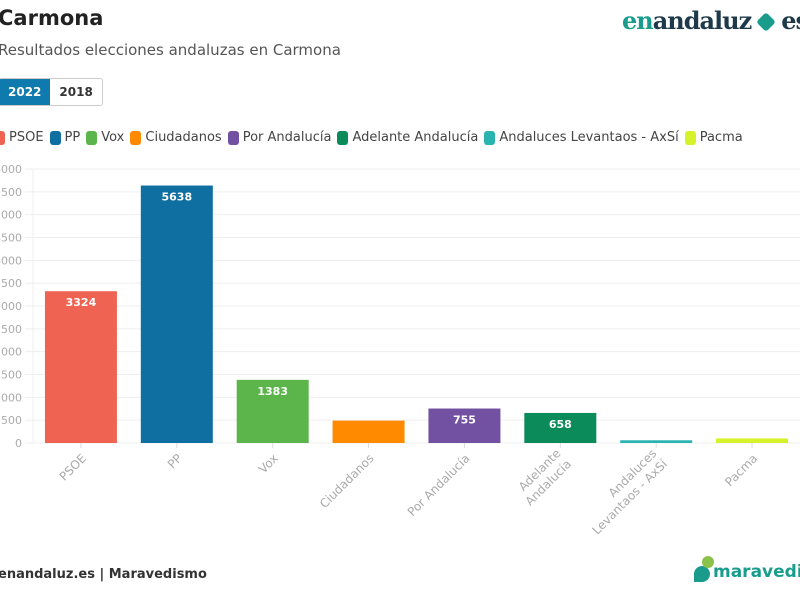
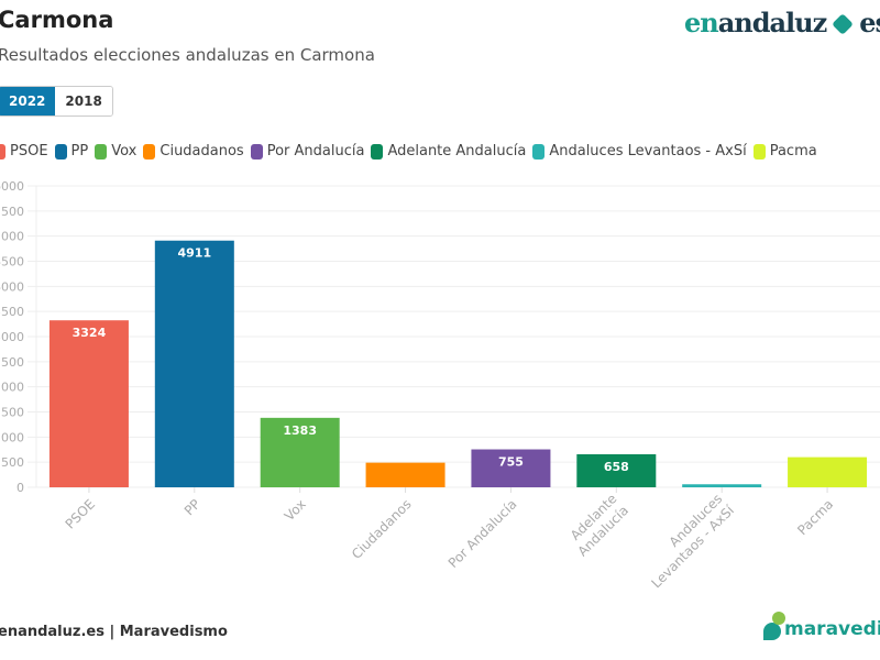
PP: 5638 -> 4911
Pacma: 100 -> 600
